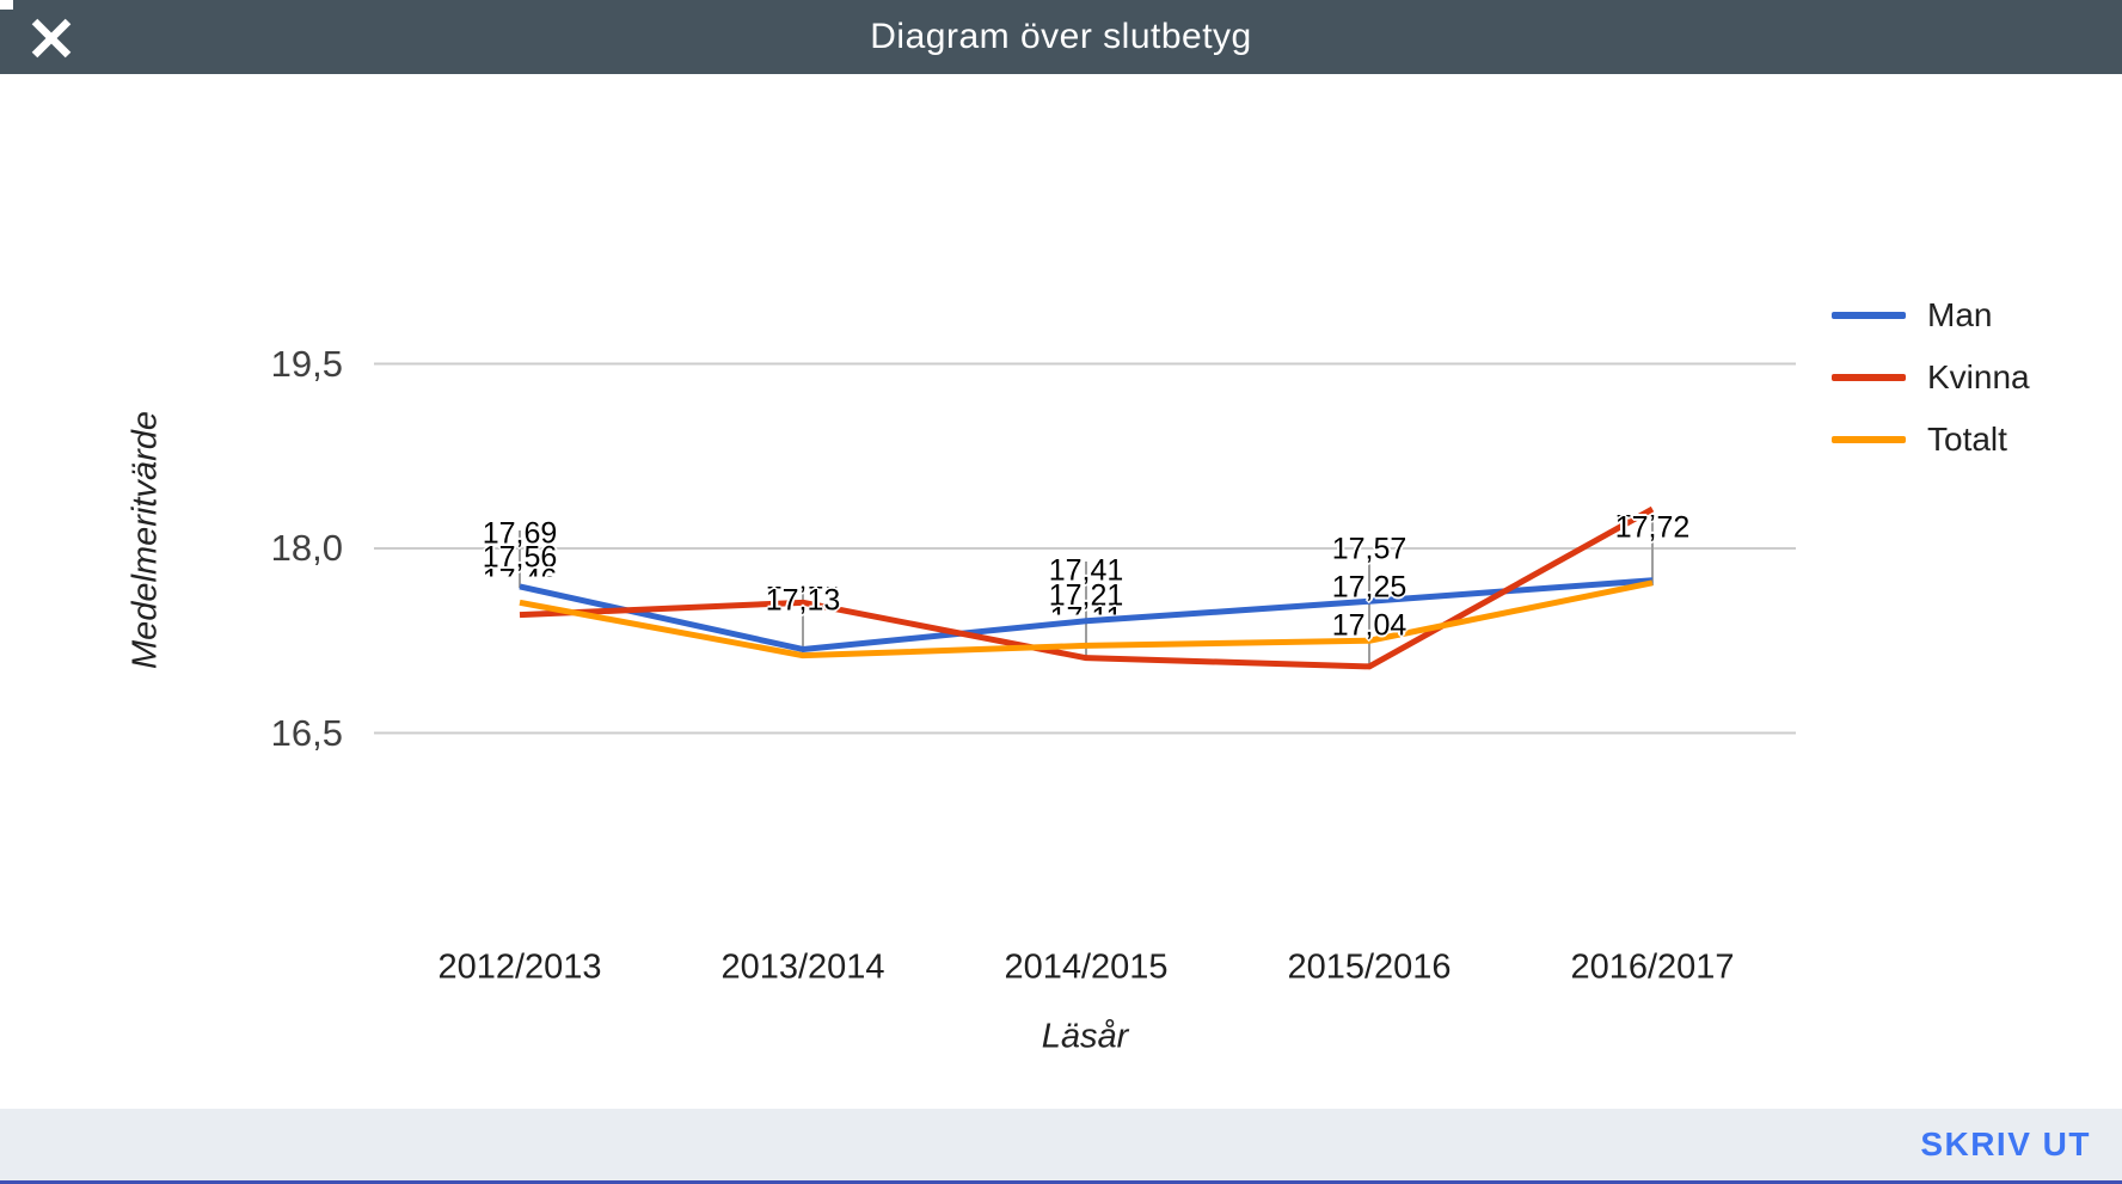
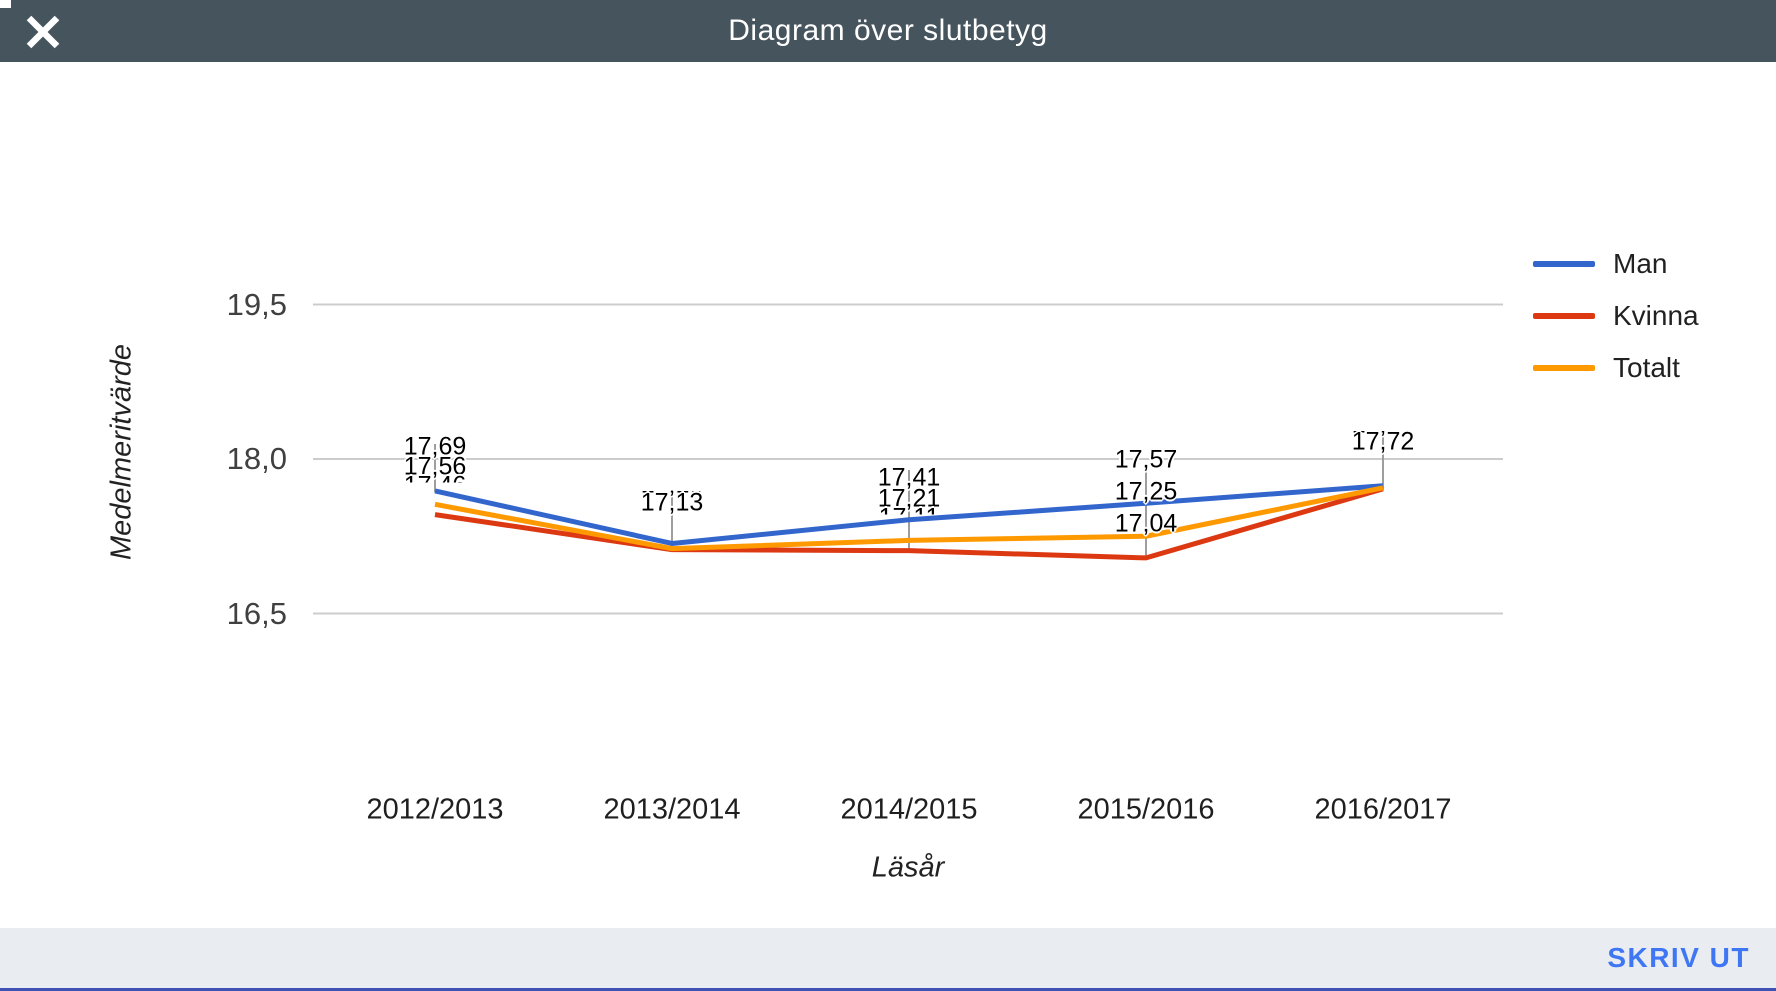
Kvinna/2013/2014: 17,56 -> 17,12
Kvinna/2016/2017: 18,32 -> 17,71
